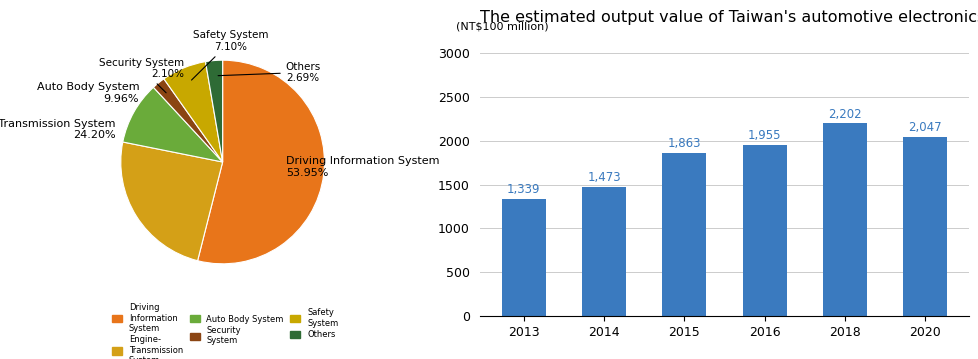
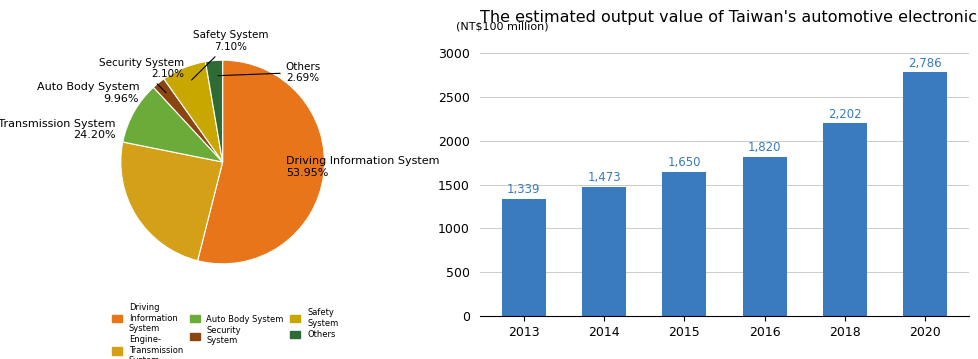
2015: 1,863 -> 1,650
2016: 1,955 -> 1,820
2020: 2,047 -> 2,786
